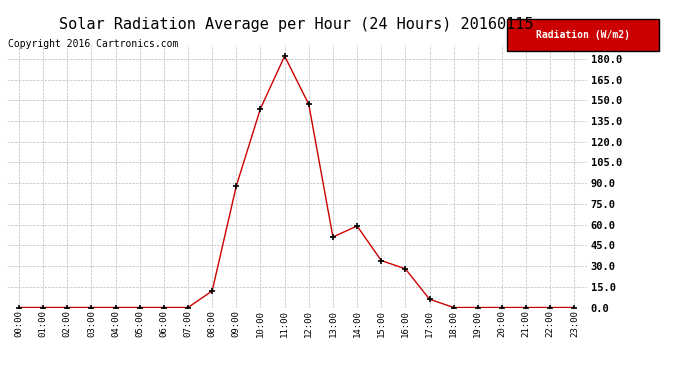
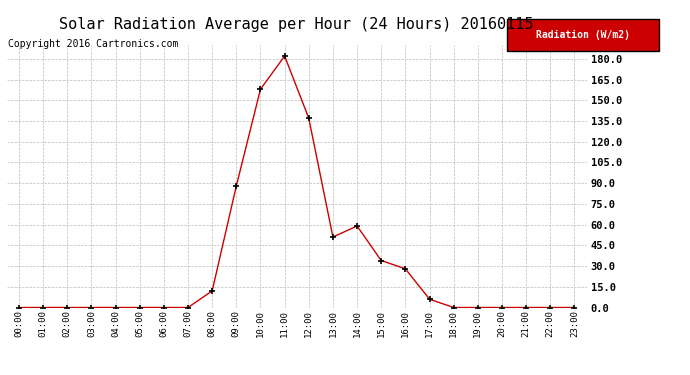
10:00: 144 -> 158
12:00: 147 -> 137
